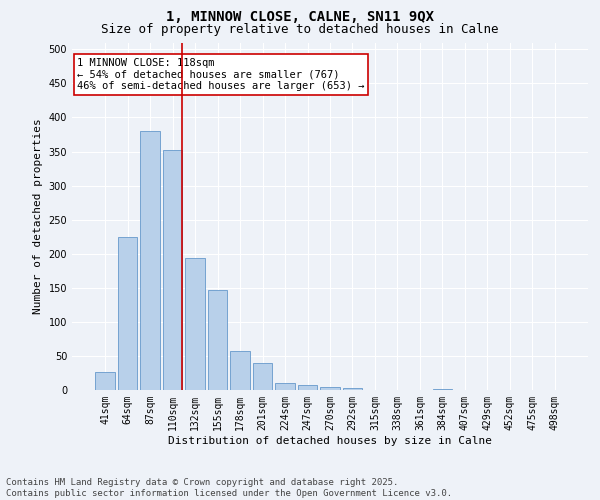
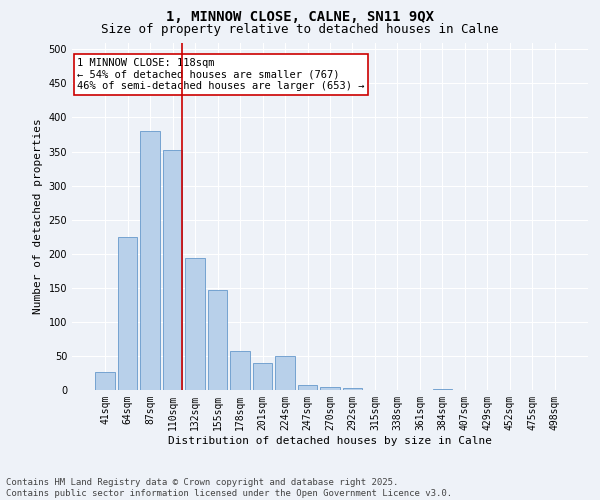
224sqm: 11 -> 50
